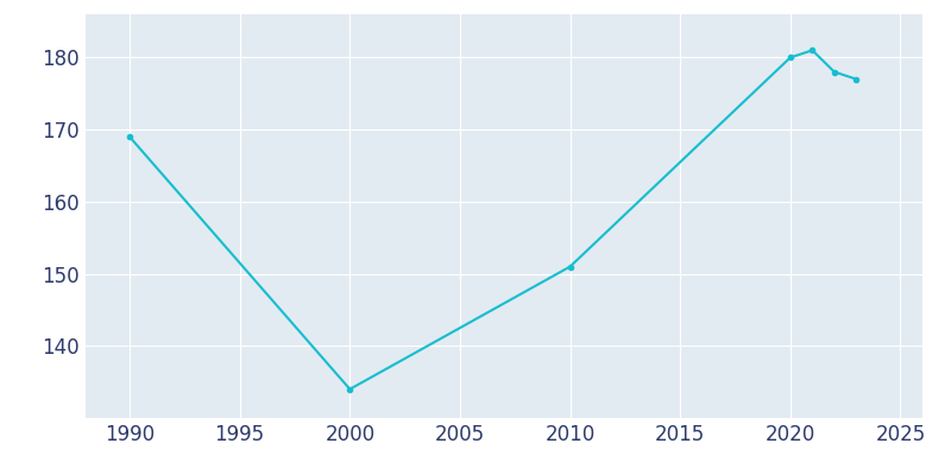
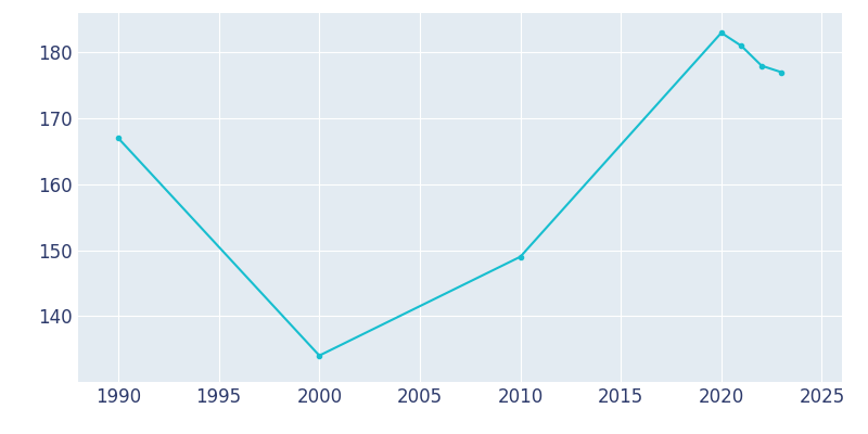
1990: 169 -> 167
2010: 151 -> 149
2020: 180 -> 183
